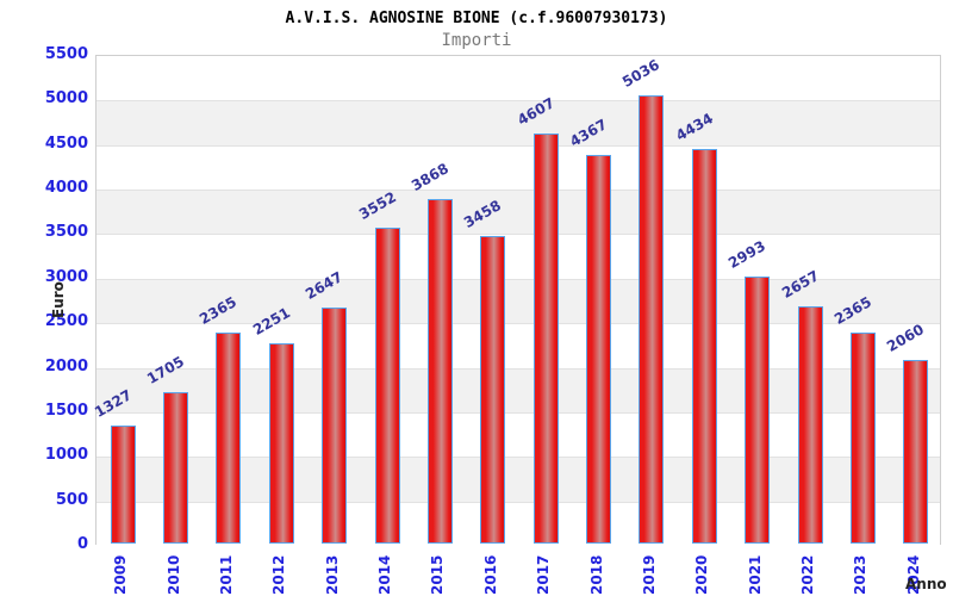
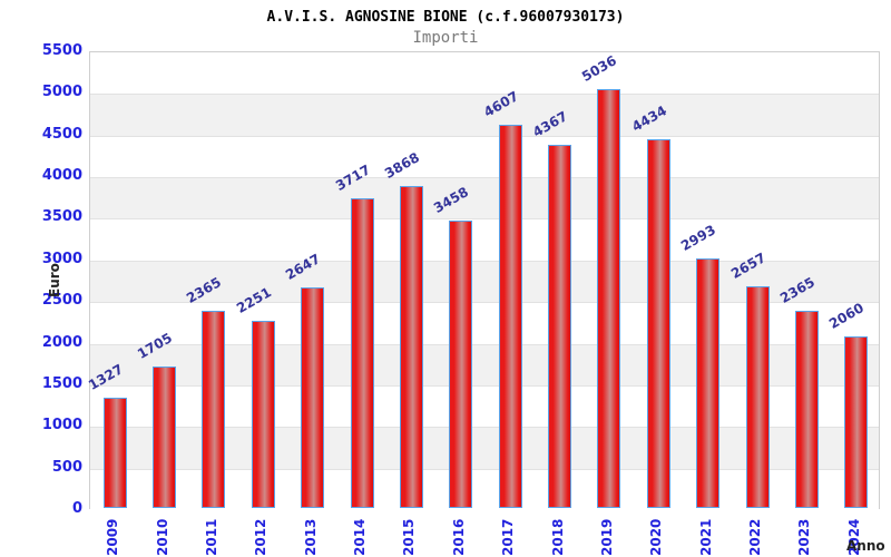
2014: 3552 -> 3717
